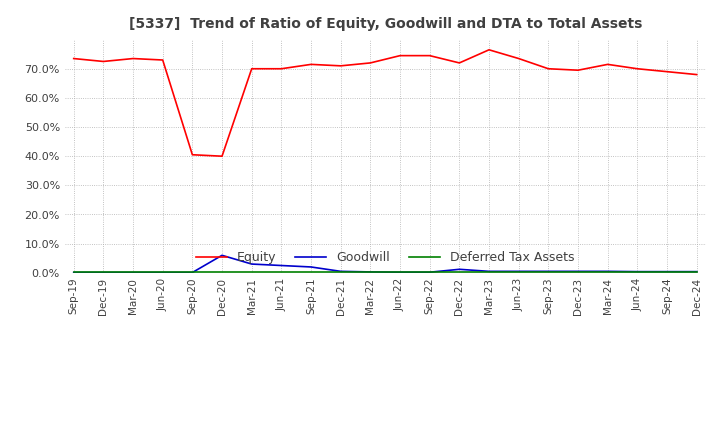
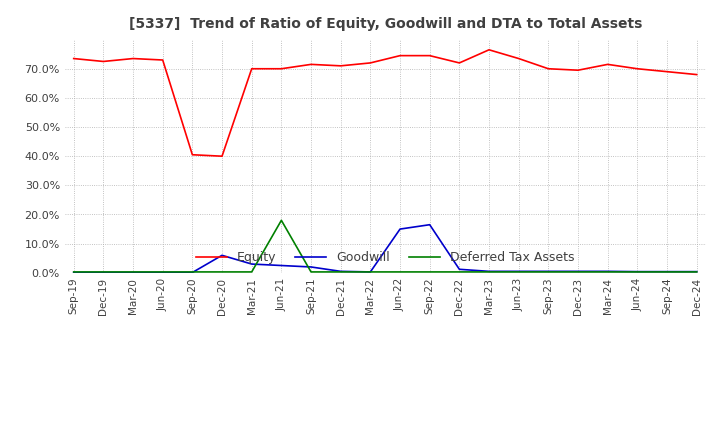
Deferred Tax Assets/Jun-21: 0.3% -> 18.0%
Goodwill/Jun-22: 0.2% -> 15.0%
Goodwill/Sep-22: 0.2% -> 16.5%
